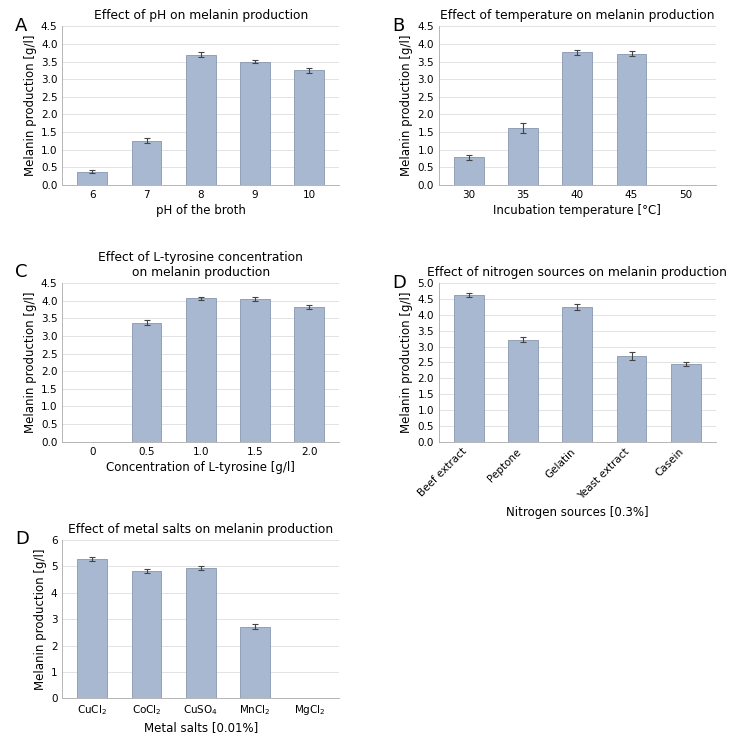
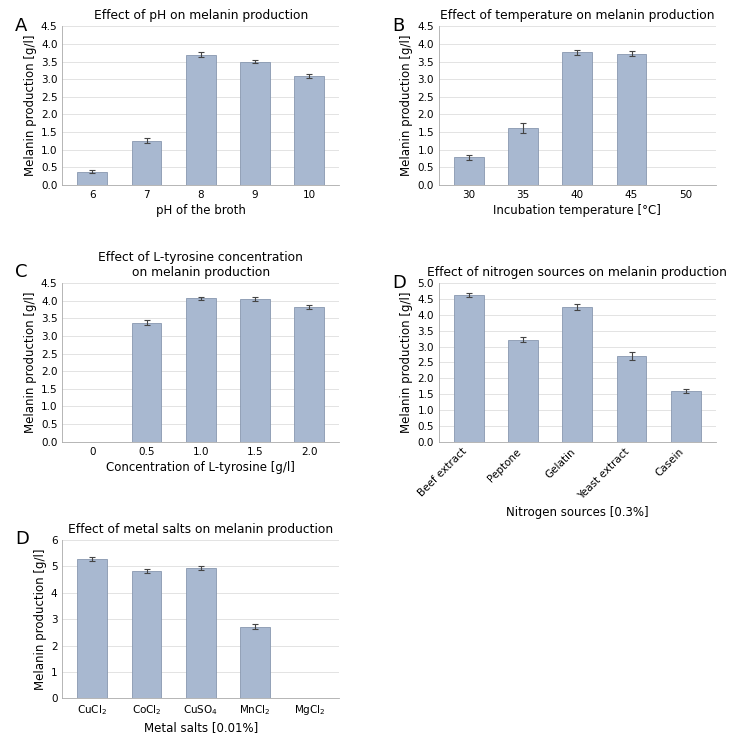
Effect of pH on melanin production/10: 3.25 -> 3.10
Effect of nitrogen sources on melanin production/Casein: 2.45 -> 1.60
